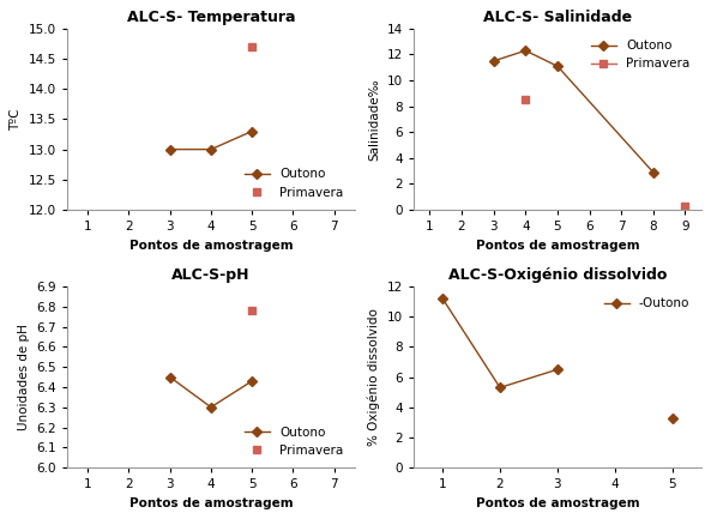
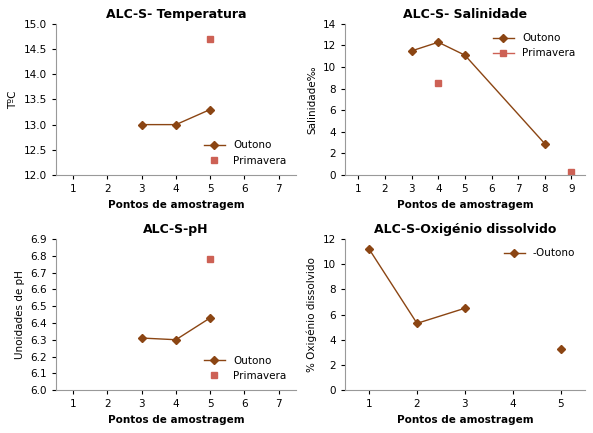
ALC-S-pH/3: 6.45 -> 6.31
